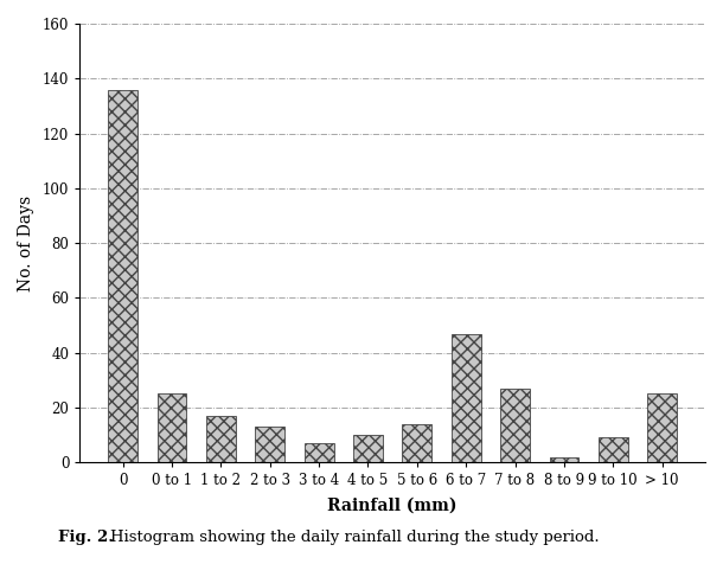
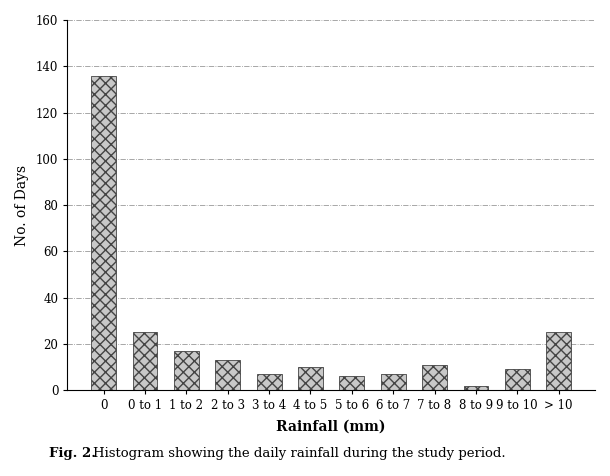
5 to 6: 14 -> 6
6 to 7: 47 -> 7
7 to 8: 27 -> 11
